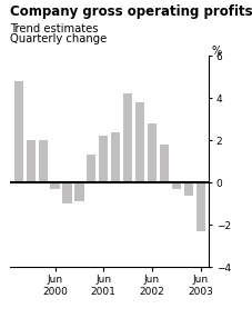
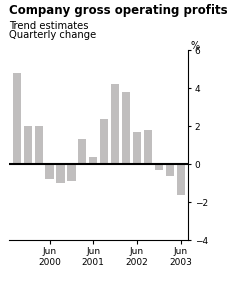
Jun 2000: -0.3 -> -0.8
Jun 2001: 2.2 -> 0.4
Jun 2002: 2.8 -> 1.7
Jun 2003: -2.3 -> -1.6
